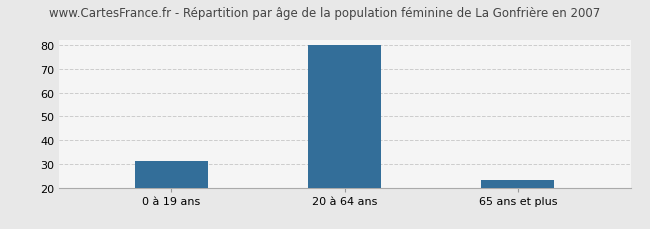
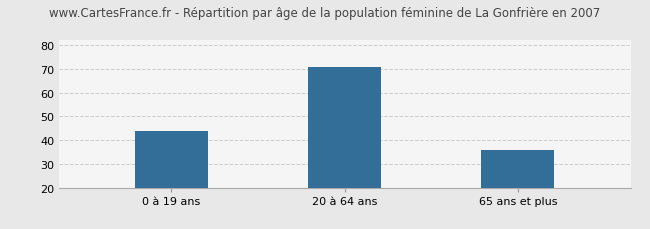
0 à 19 ans: 31 -> 44
20 à 64 ans: 80 -> 71
65 ans et plus: 23 -> 36
